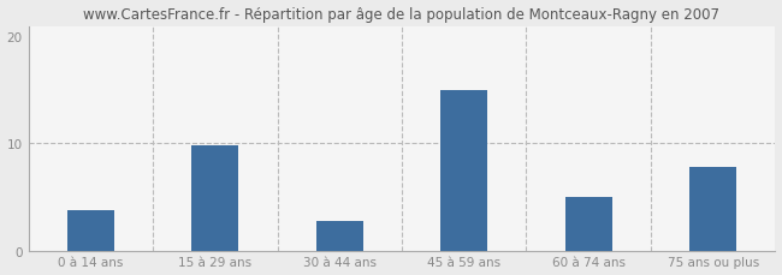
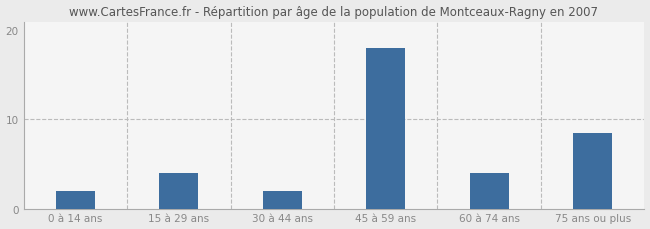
0 à 14 ans: 3.8 -> 2.0
15 à 29 ans: 9.8 -> 4.0
30 à 44 ans: 2.8 -> 2.0
45 à 59 ans: 15.0 -> 18.0
60 à 74 ans: 5.0 -> 4.0
75 ans ou plus: 7.8 -> 8.5
